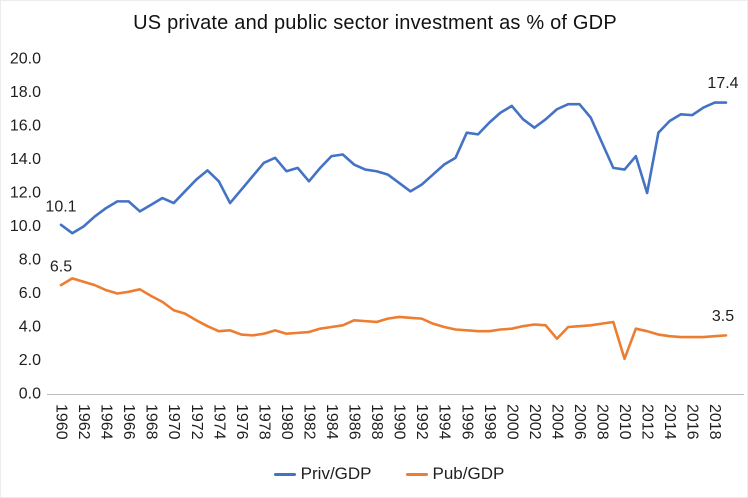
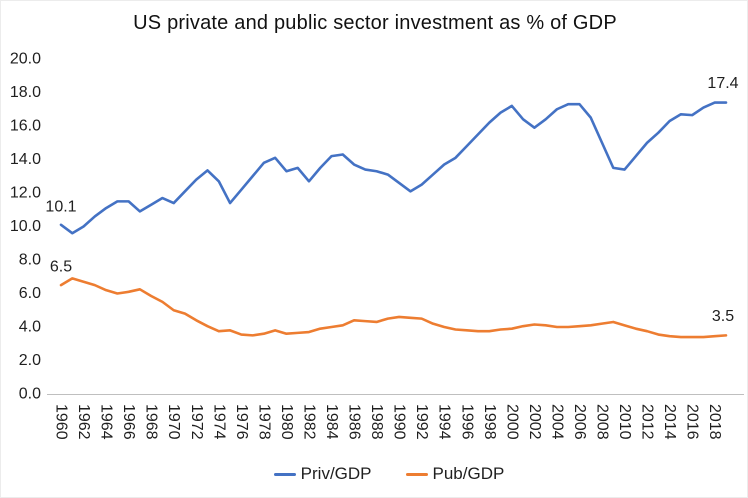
Priv/GDP/1996: 15.6 -> 14.8
Pub/GDP/2004: 3.3 -> 4.0
Pub/GDP/2010: 2.1 -> 4.1
Priv/GDP/2012: 12.0 -> 15.0
